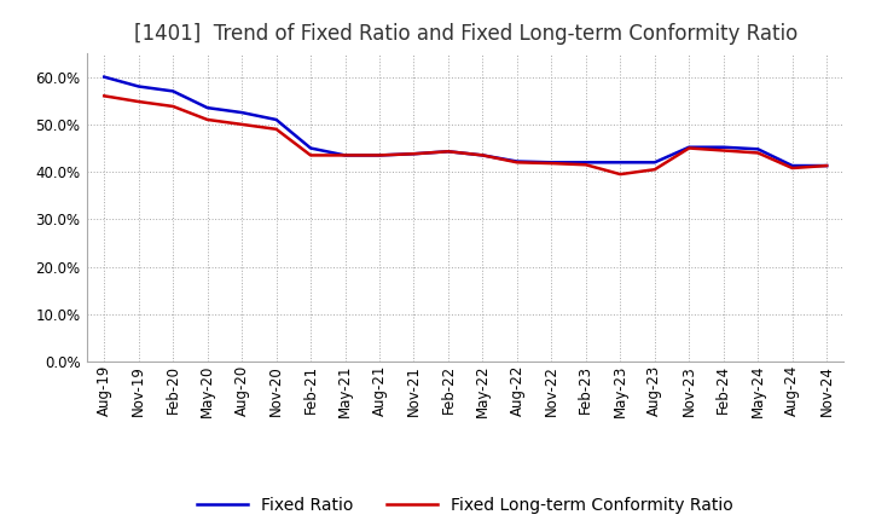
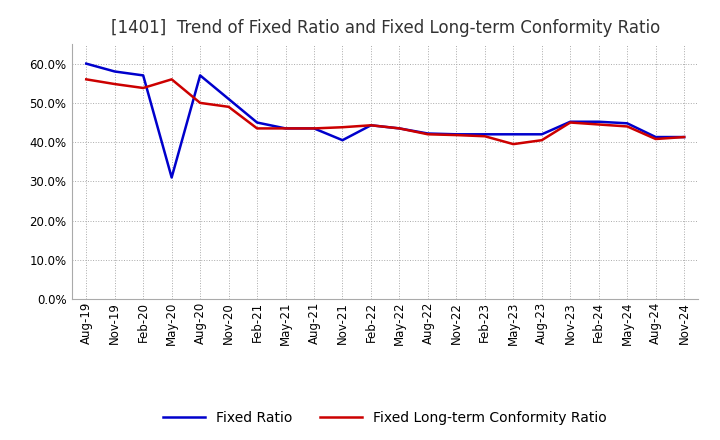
Fixed Ratio/May-20: 53.5% -> 31.0%
Fixed Long-term Conformity Ratio/May-20: 51.0% -> 56.0%
Fixed Ratio/Aug-20: 52.5% -> 57.0%
Fixed Ratio/Nov-21: 43.8% -> 40.5%
